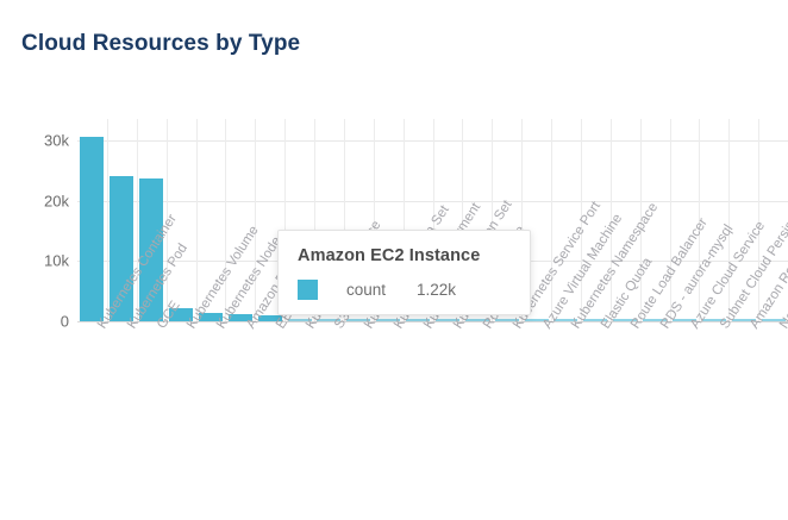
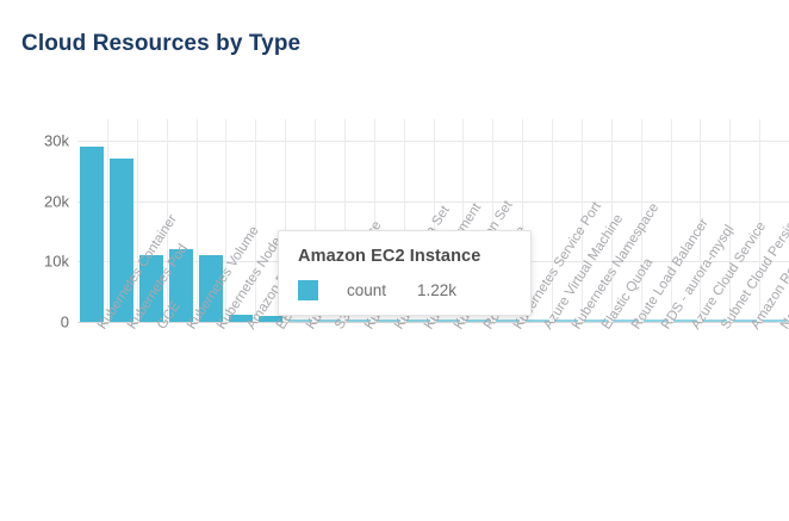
Kubernetes Container: 30k -> 29k
Kubernetes Pod: 24k -> 27k
GCE Kubernetes Volume: 24k -> 11k
Kubernetes Node: 2k -> 12k
Amazon EC2 Instance: 1k -> 11k
